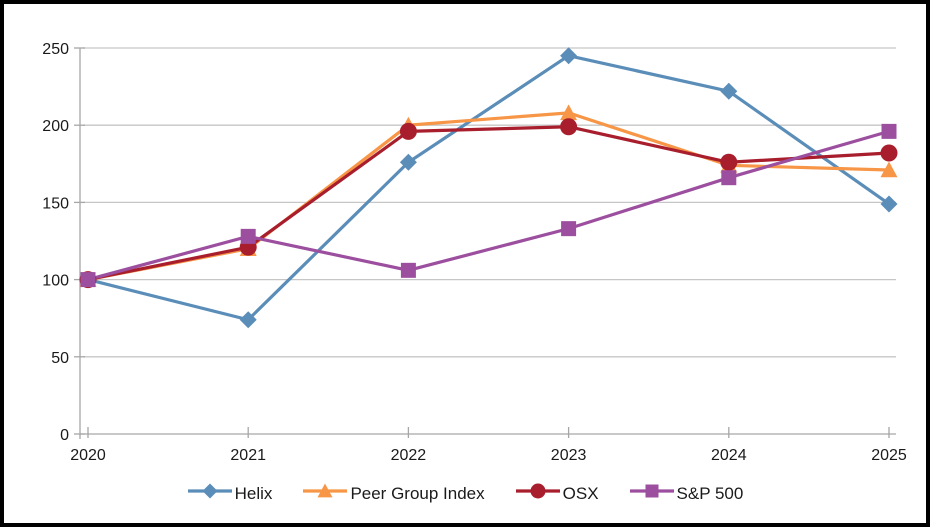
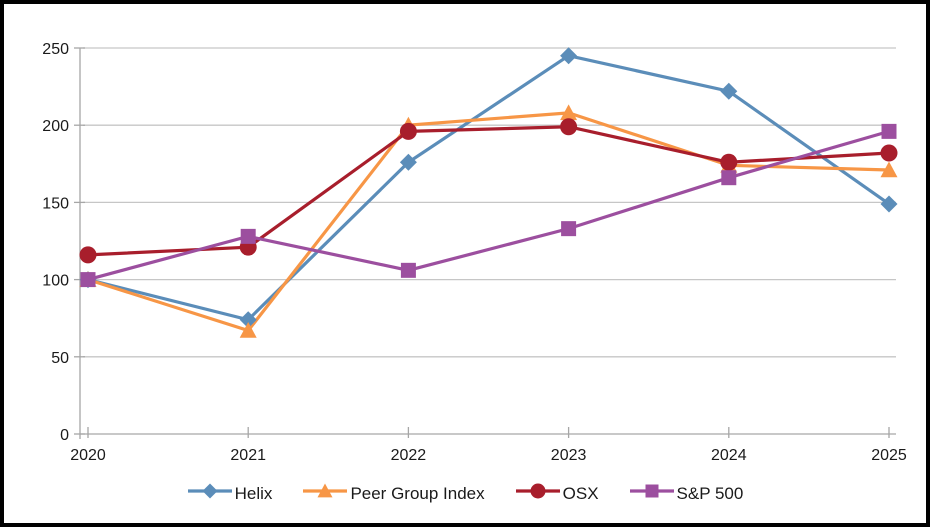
OSX/2020: 100 -> 116
Peer Group Index/2021: 120 -> 67
